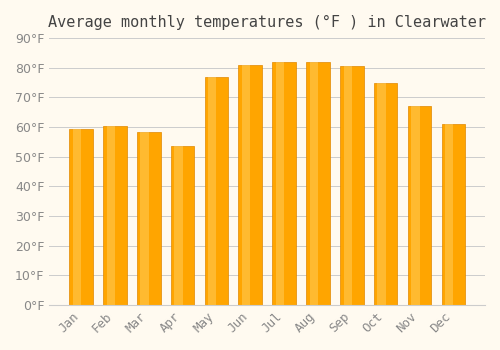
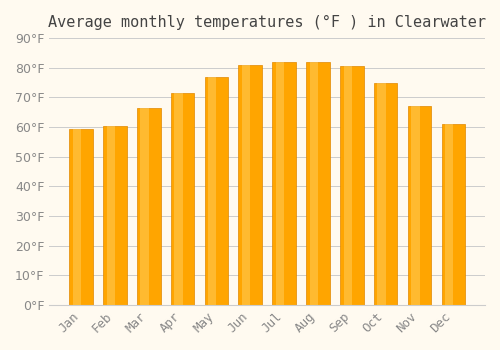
Mar: 58.5°F -> 66.5°F
Apr: 53.5°F -> 71.5°F
